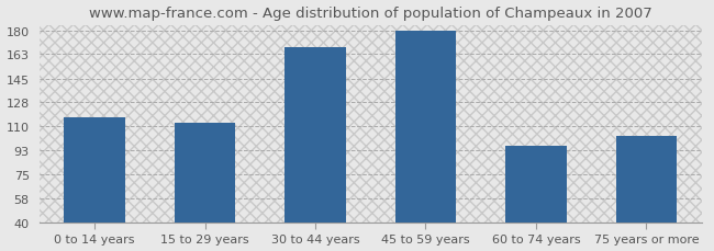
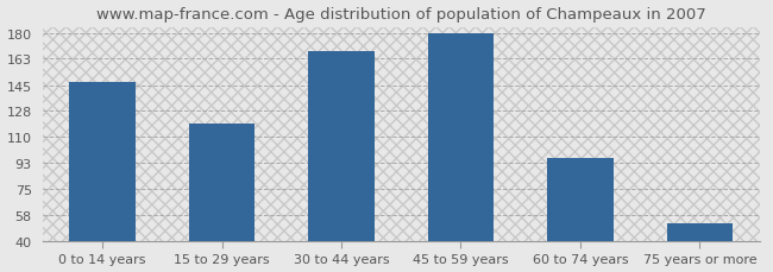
0 to 14 years: 117 -> 147
15 to 29 years: 113 -> 119
75 years or more: 103 -> 52
